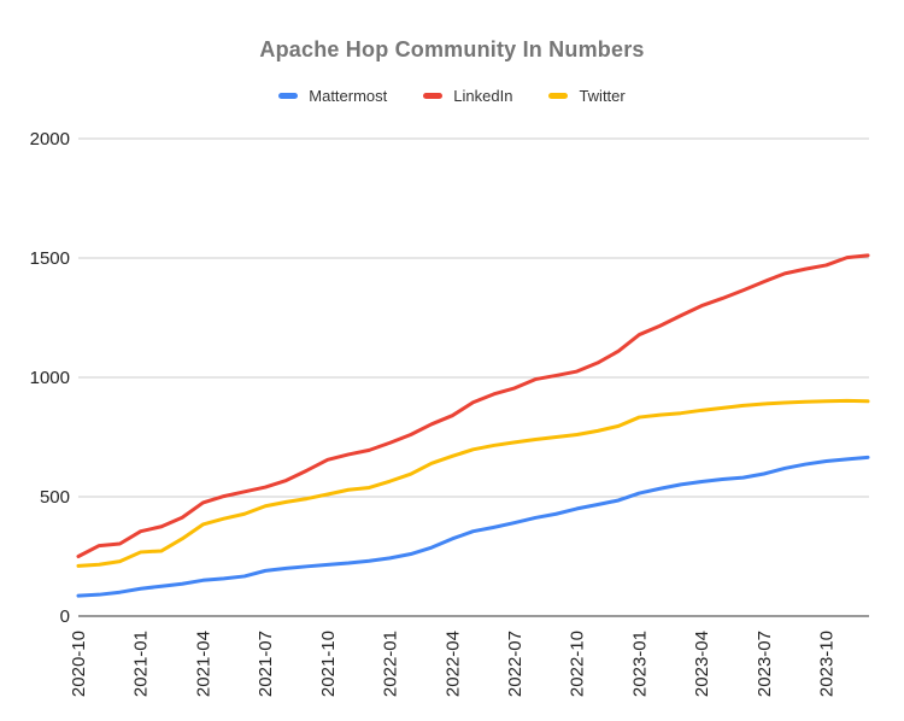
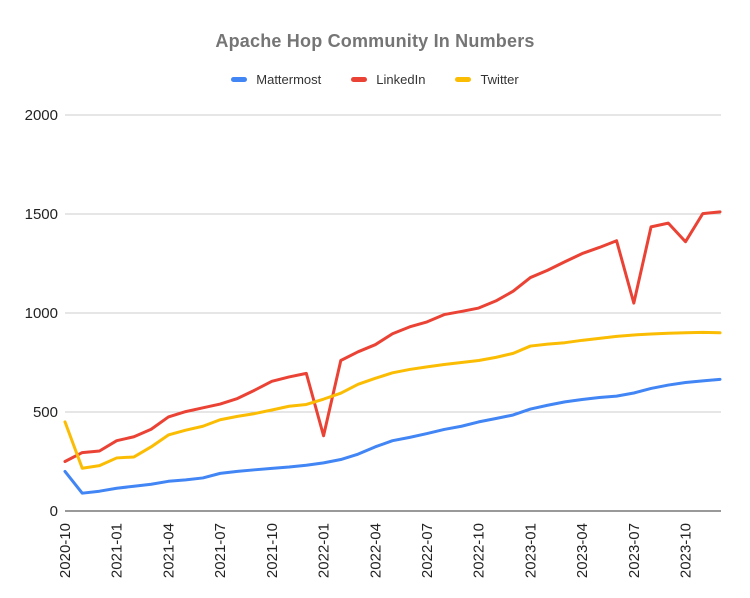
Mattermost/2020-10: 80 -> 200
Twitter/2020-10: 210 -> 450
LinkedIn/2022-01: 730 -> 380
LinkedIn/2023-07: 1400 -> 1050
LinkedIn/2023-10: 1470 -> 1360
